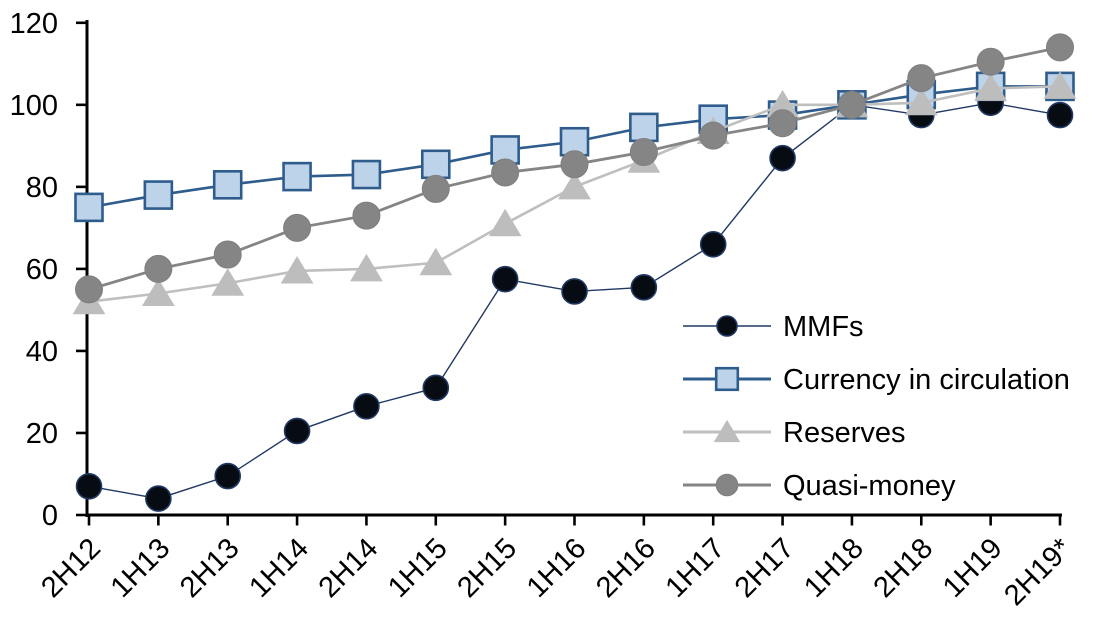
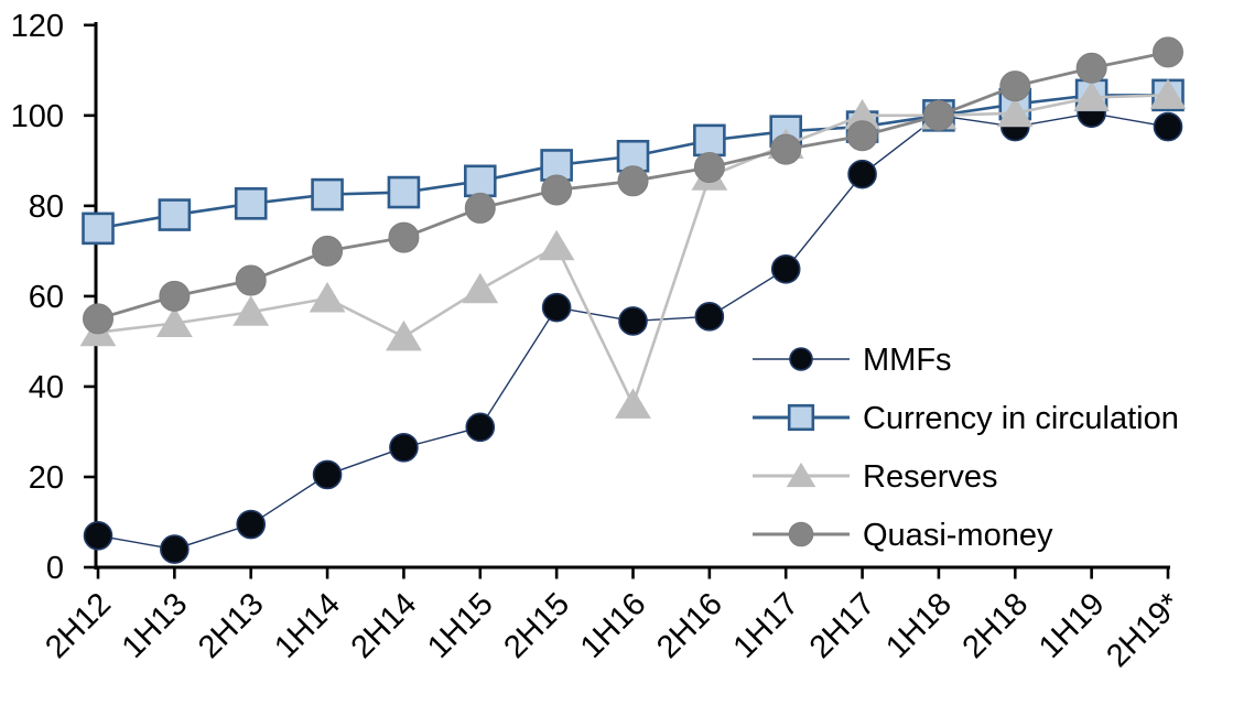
Reserves/2H14: 60 -> 51
Reserves/1H16: 80 -> 36
